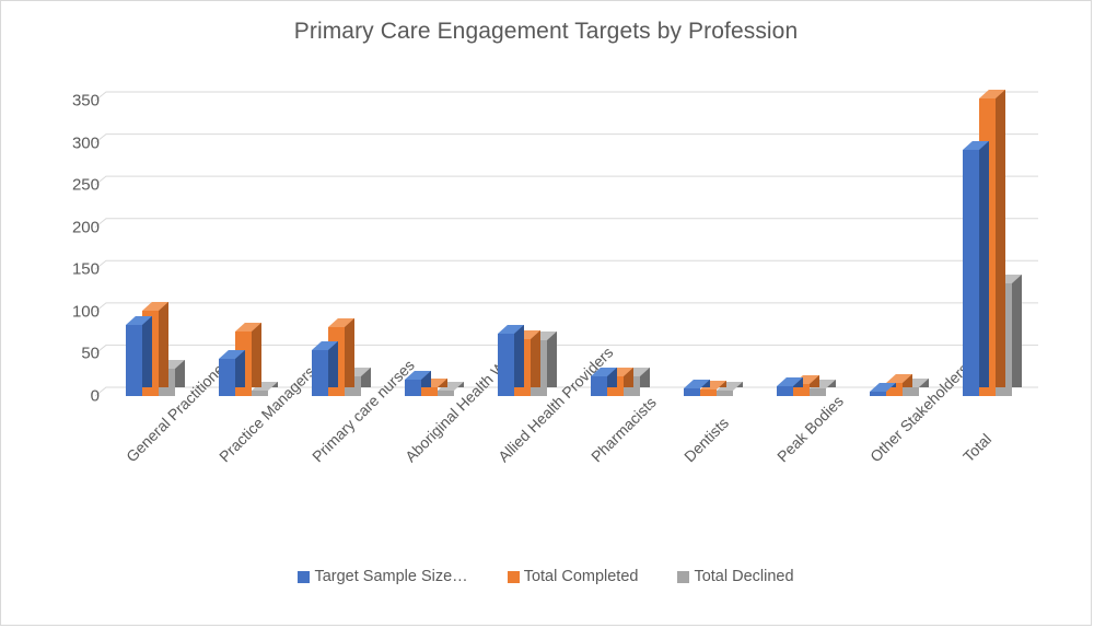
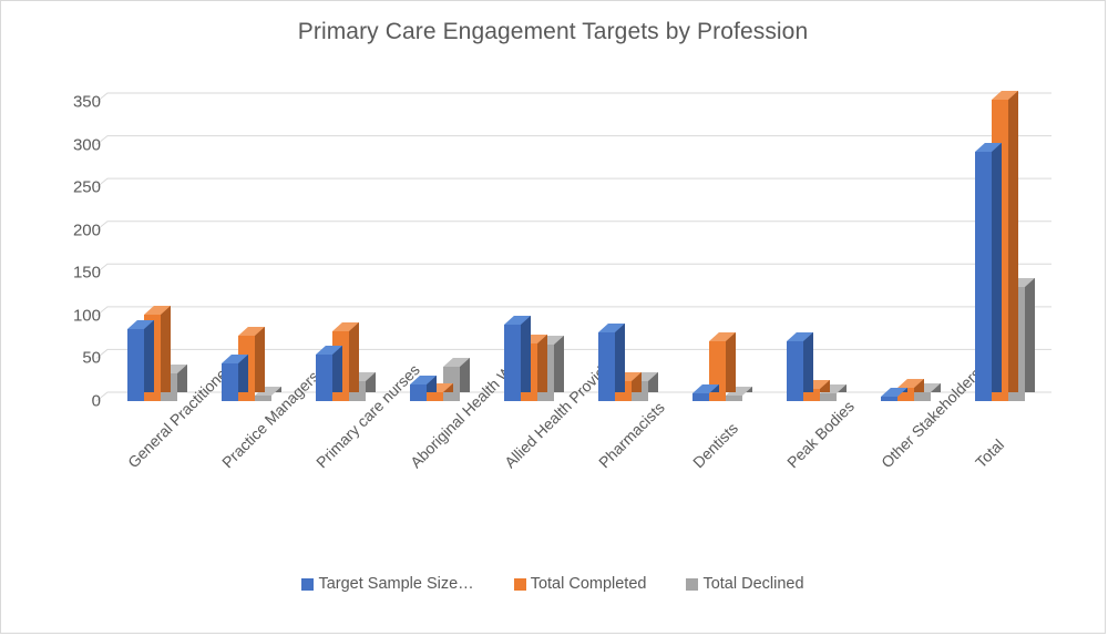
Total Declined/Aboriginal Health Workers: 10 -> 40
Target Sample Size…/Allied Health Providers: 70 -> 90
Target Sample Size…/Pharmacists: 20 -> 80
Total Completed/Dentists: 10 -> 70
Target Sample Size…/Peak Bodies: 10 -> 70
